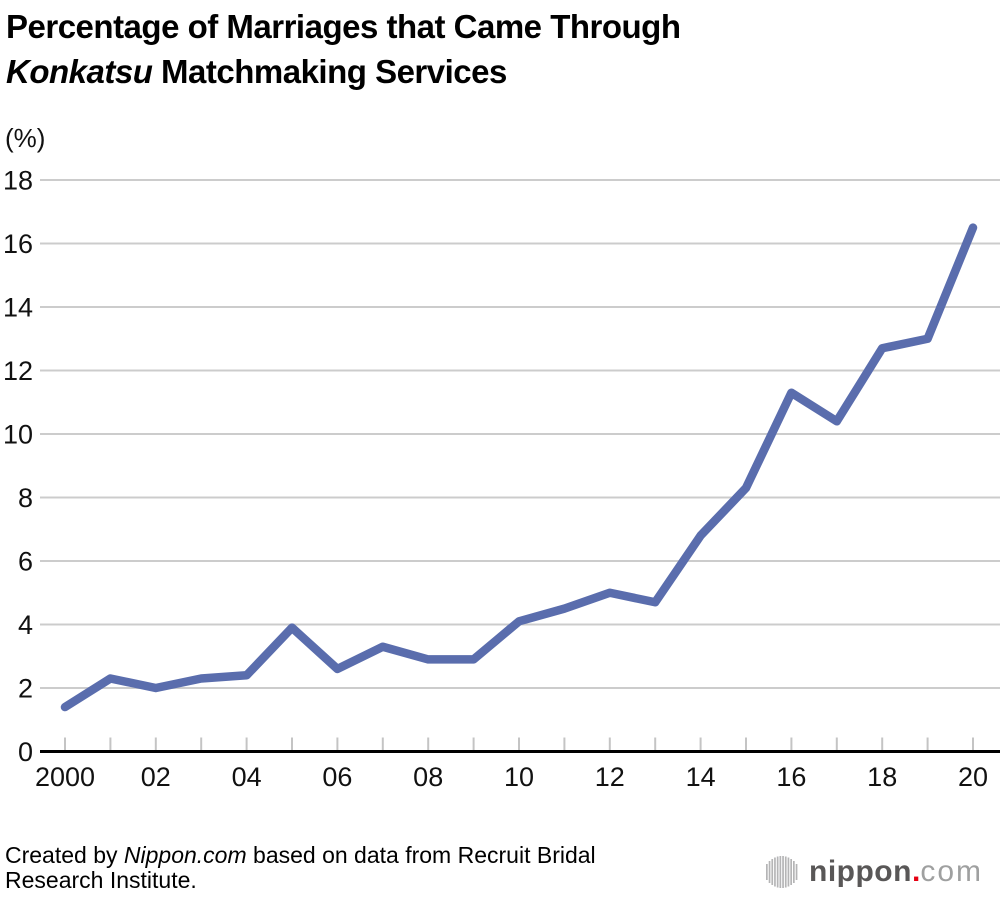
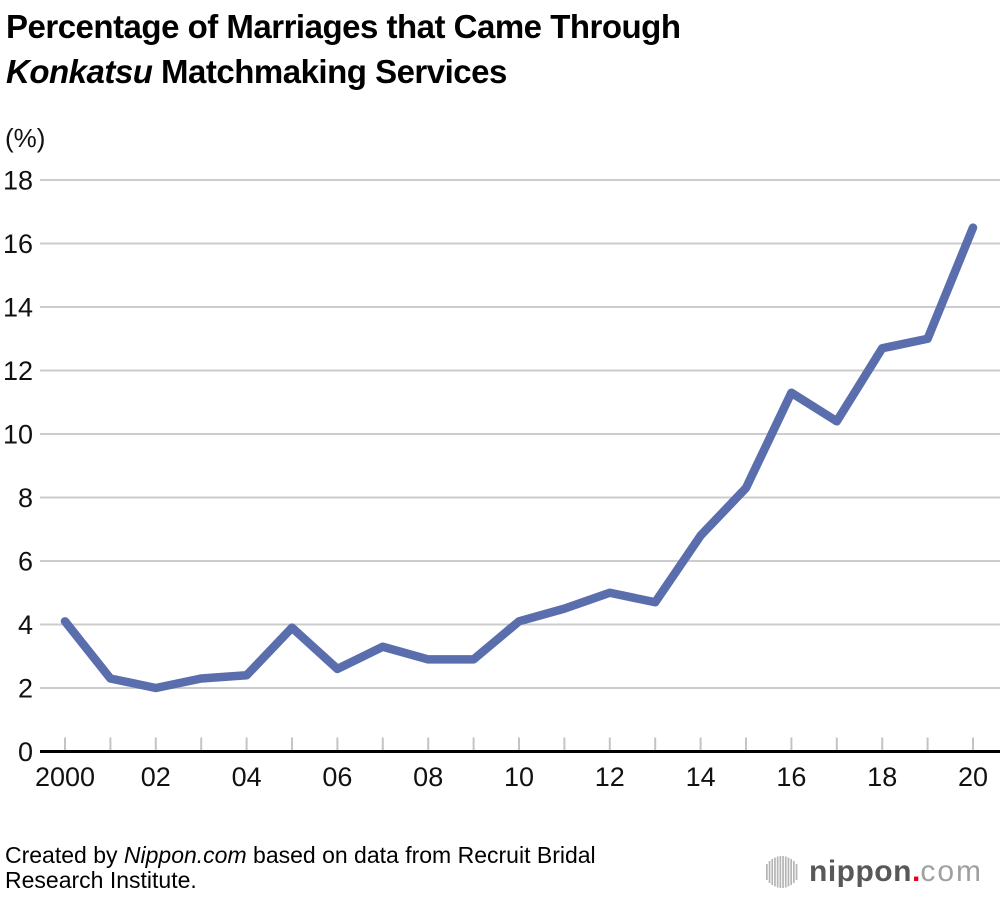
2000: 1.4 -> 4.1
